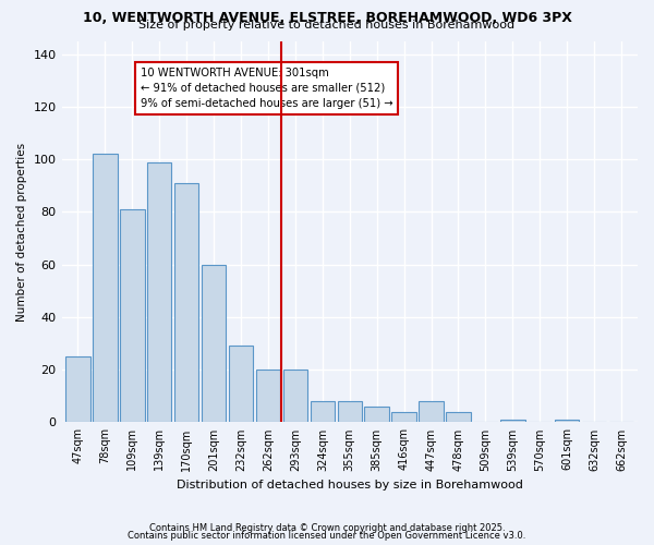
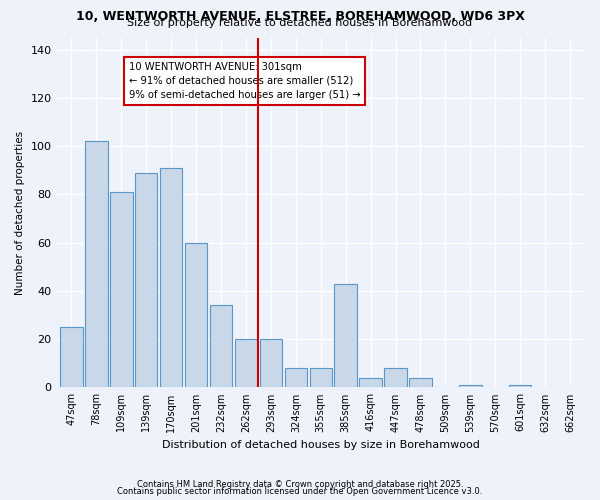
139sqm: 99 -> 89
232sqm: 29 -> 34
385sqm: 6 -> 43
